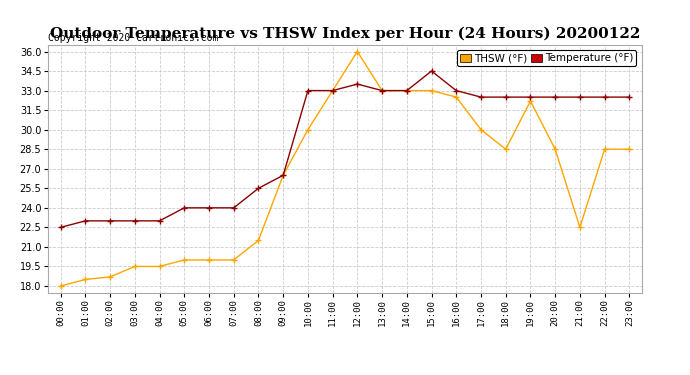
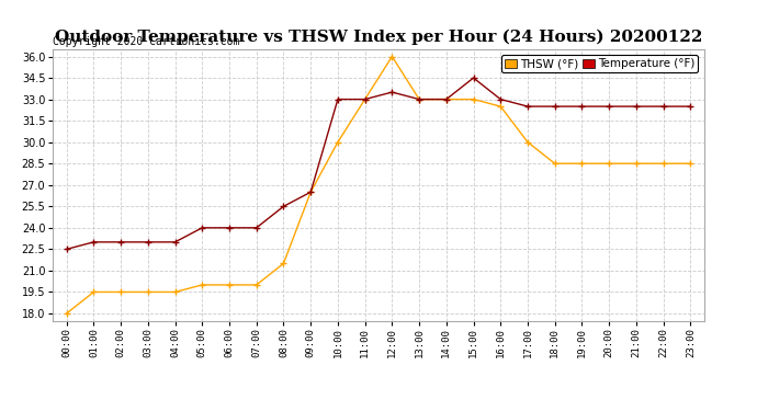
THSW (°F)/01:00: 18.5 -> 19.5
THSW (°F)/02:00: 18.7 -> 19.5
THSW (°F)/19:00: 32.2 -> 28.5
THSW (°F)/21:00: 22.5 -> 28.5
